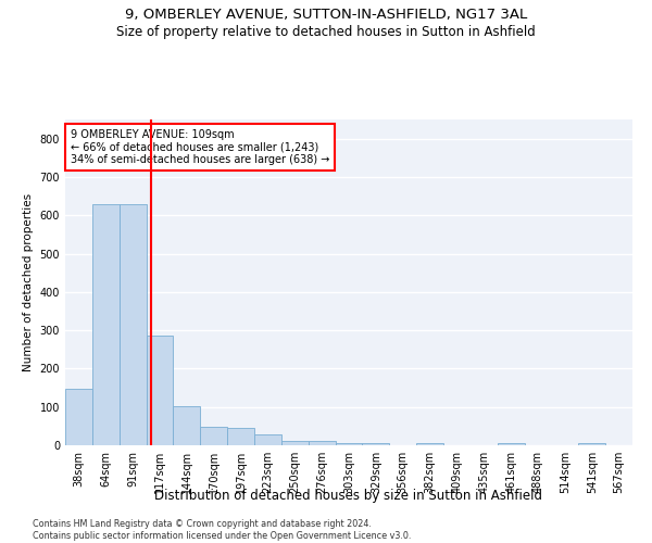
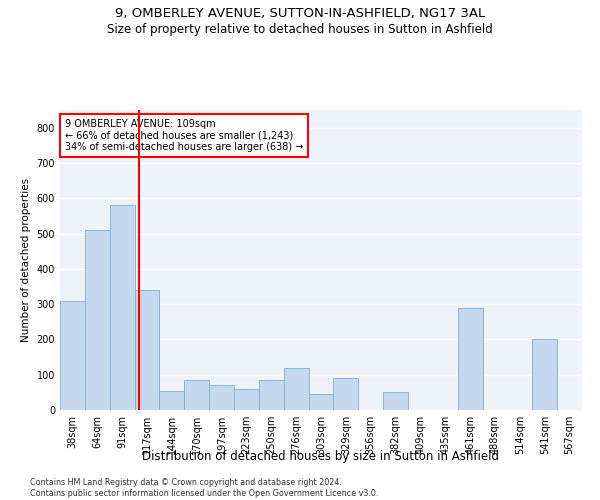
38sqm: 148 -> 310
64sqm: 630 -> 510
91sqm: 630 -> 580
117sqm: 285 -> 340
144sqm: 103 -> 55
170sqm: 47 -> 85
197sqm: 44 -> 70
223sqm: 28 -> 60
250sqm: 11 -> 85
276sqm: 11 -> 120
303sqm: 7 -> 45
329sqm: 5 -> 90
382sqm: 7 -> 50
461sqm: 7 -> 290
541sqm: 7 -> 200
